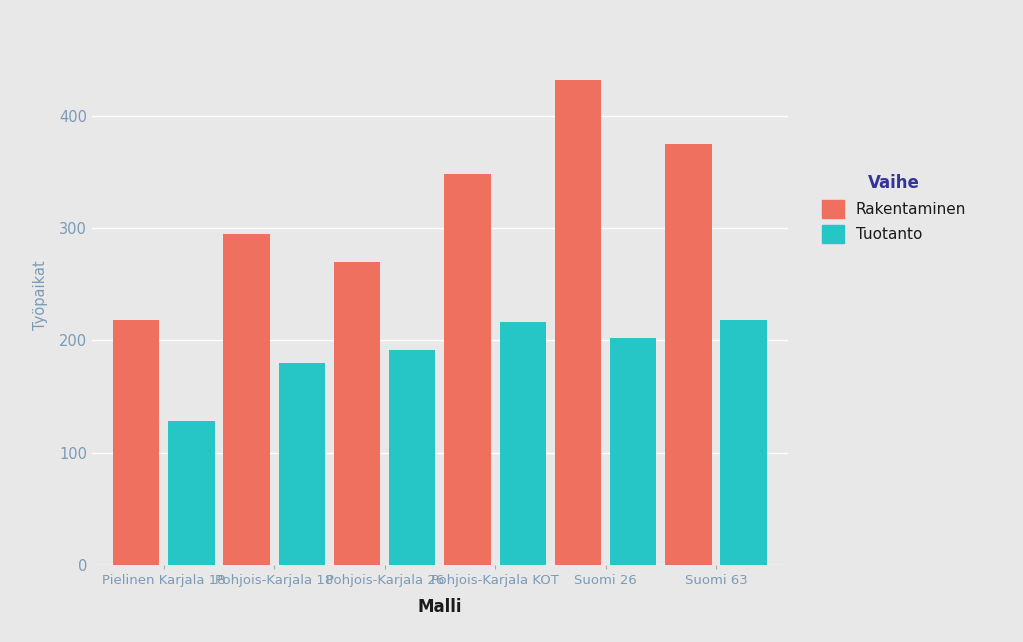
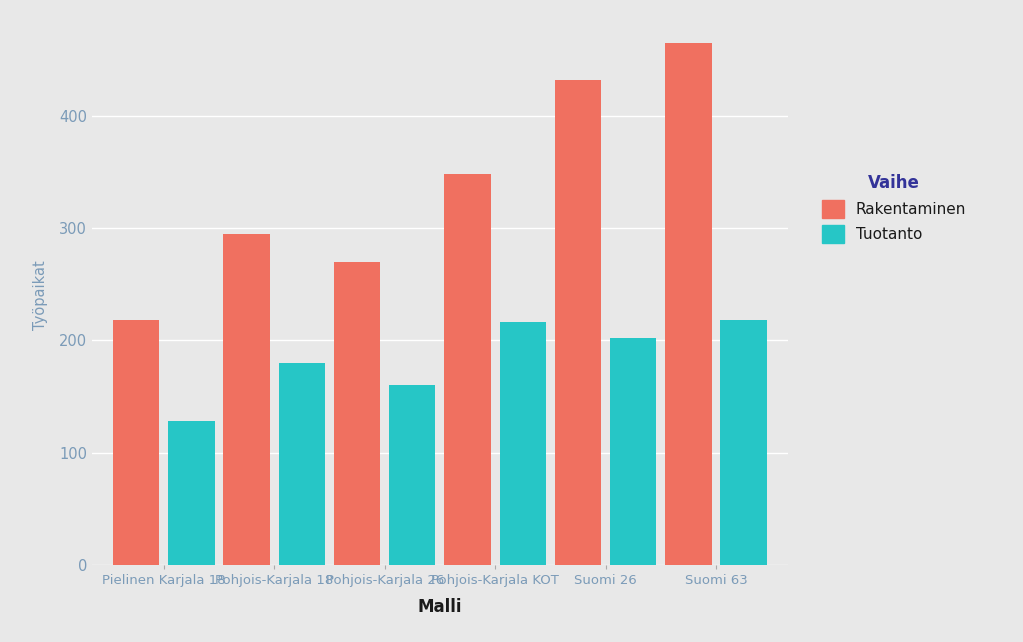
Tuotanto/Pohjois-Karjala 26: 191 -> 160
Rakentaminen/Suomi 63: 375 -> 465
